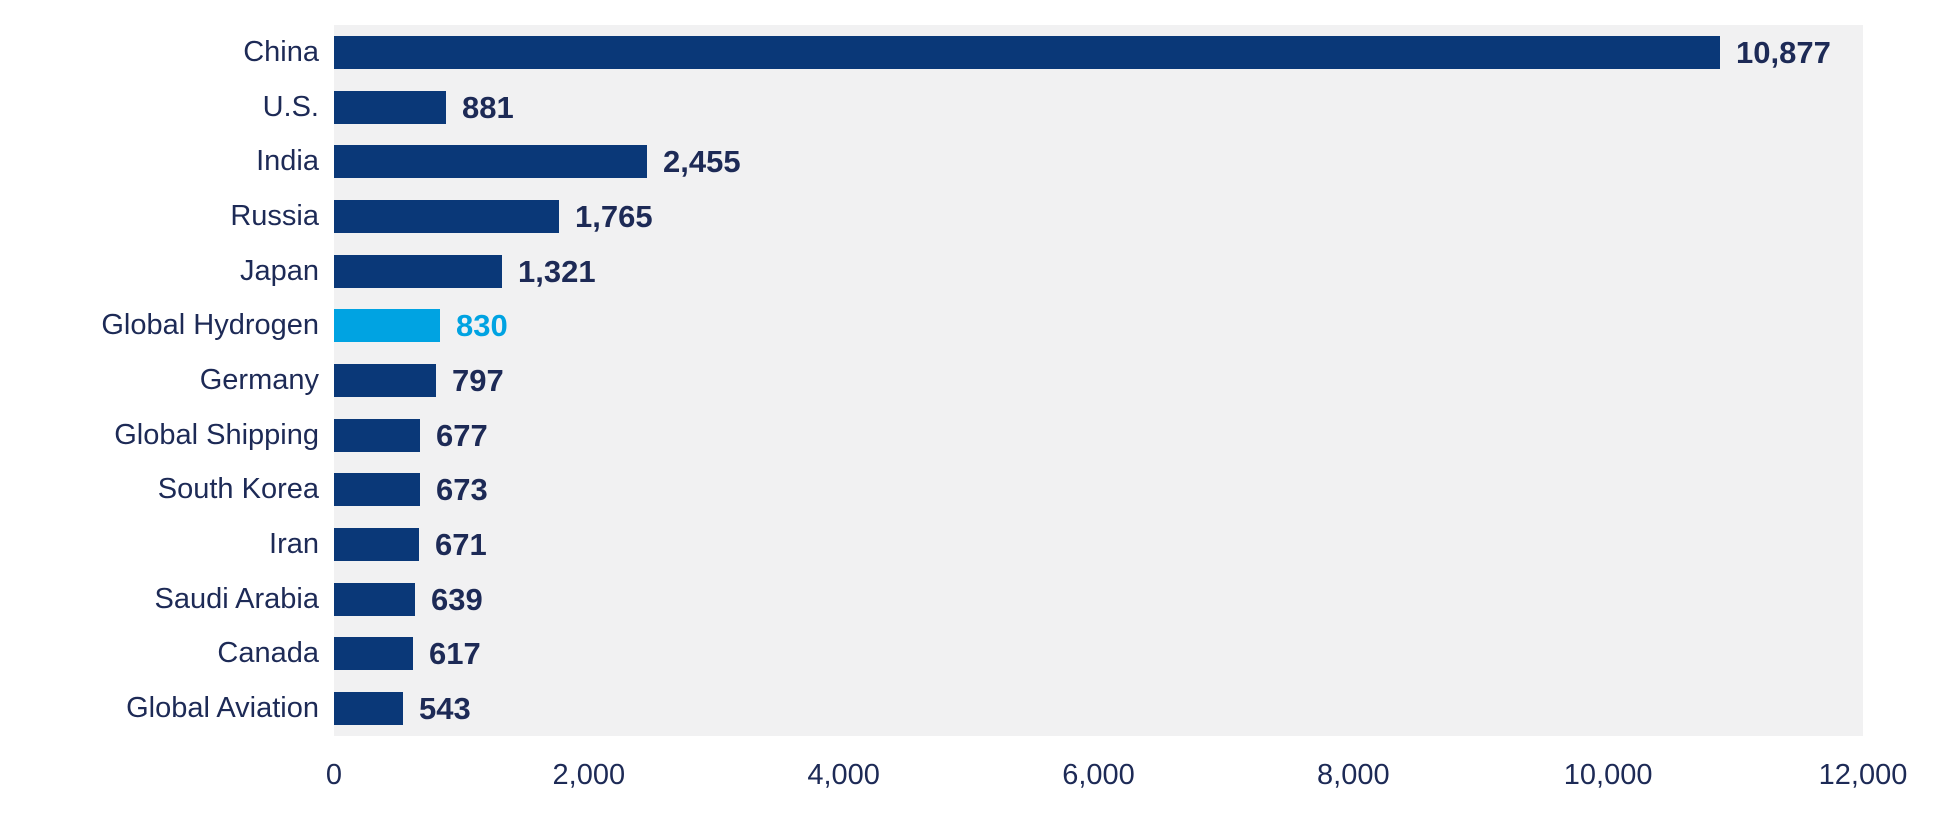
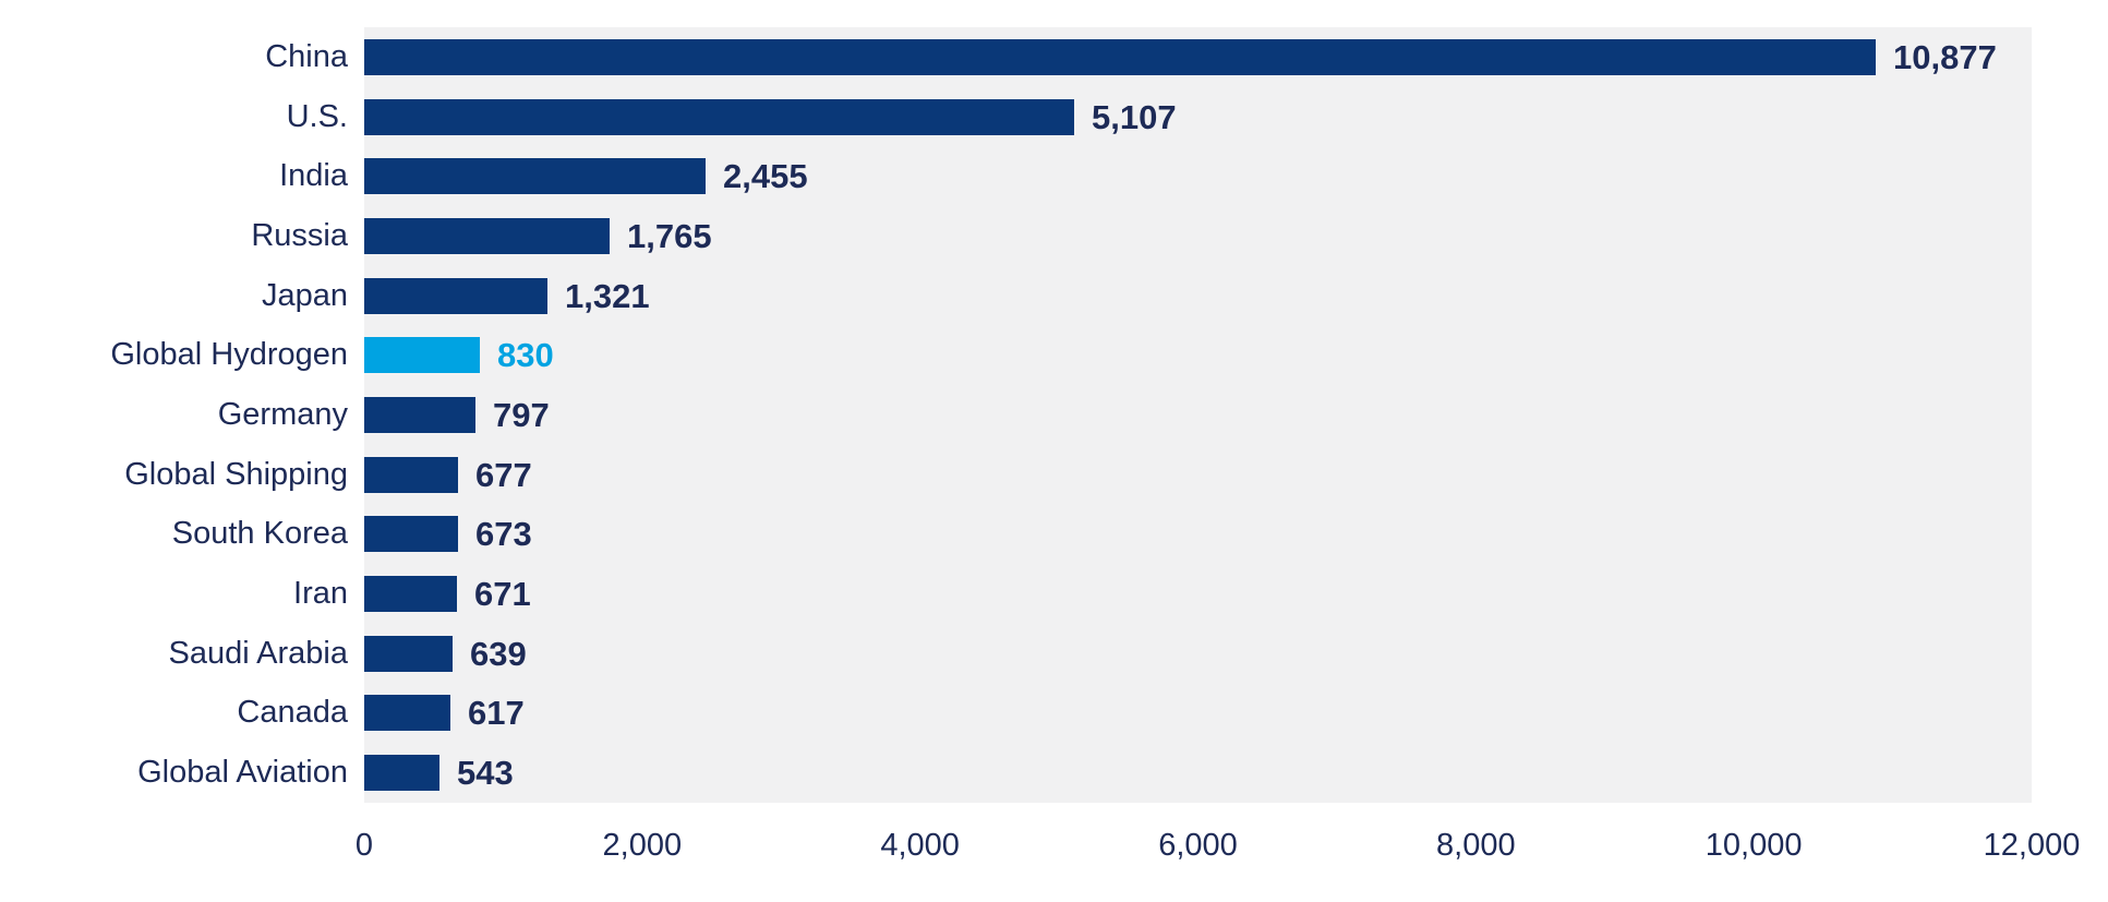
U.S.: 881 -> 5,107
